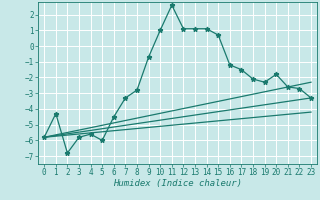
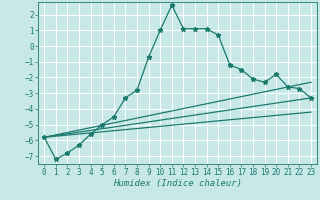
1: -4.3 -> -7.2
3: -5.8 -> -6.3
5: -6.0 -> -5.0
